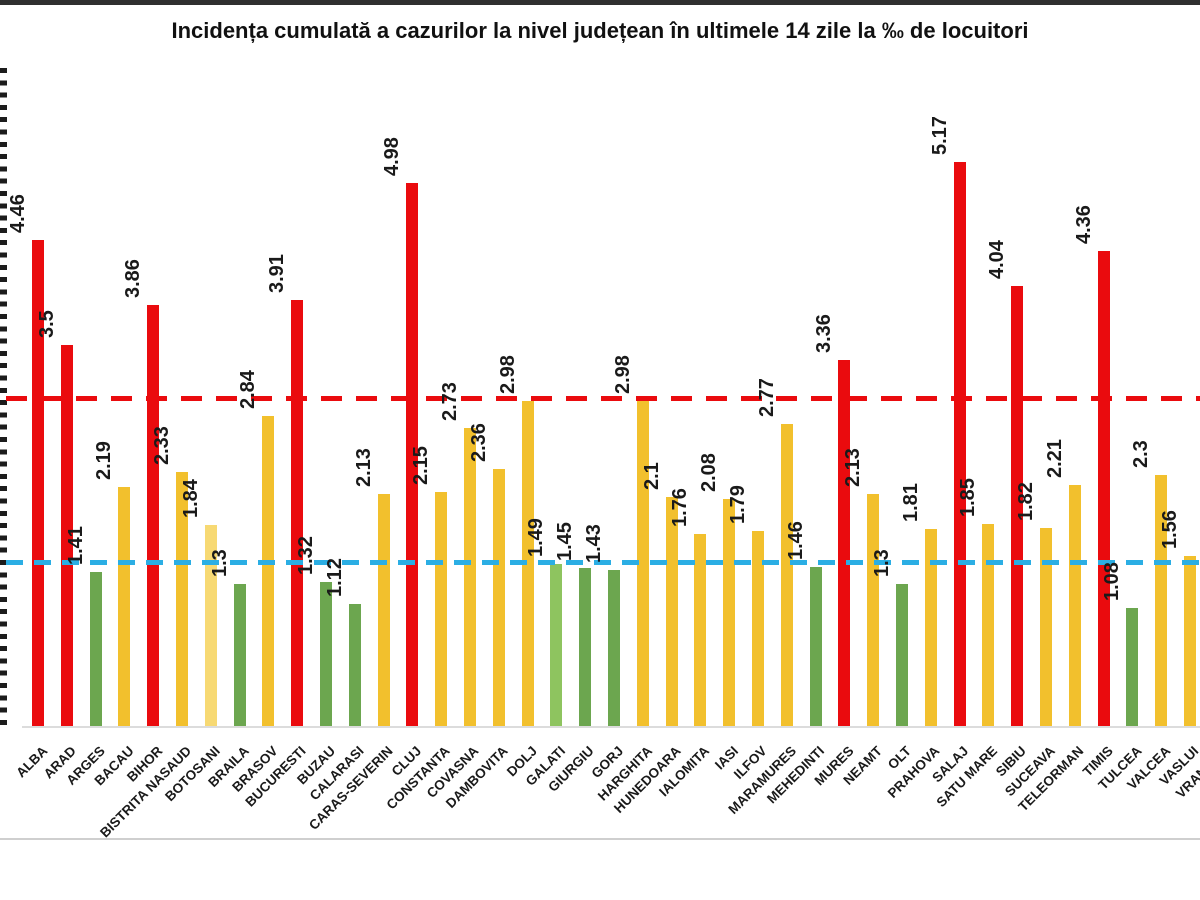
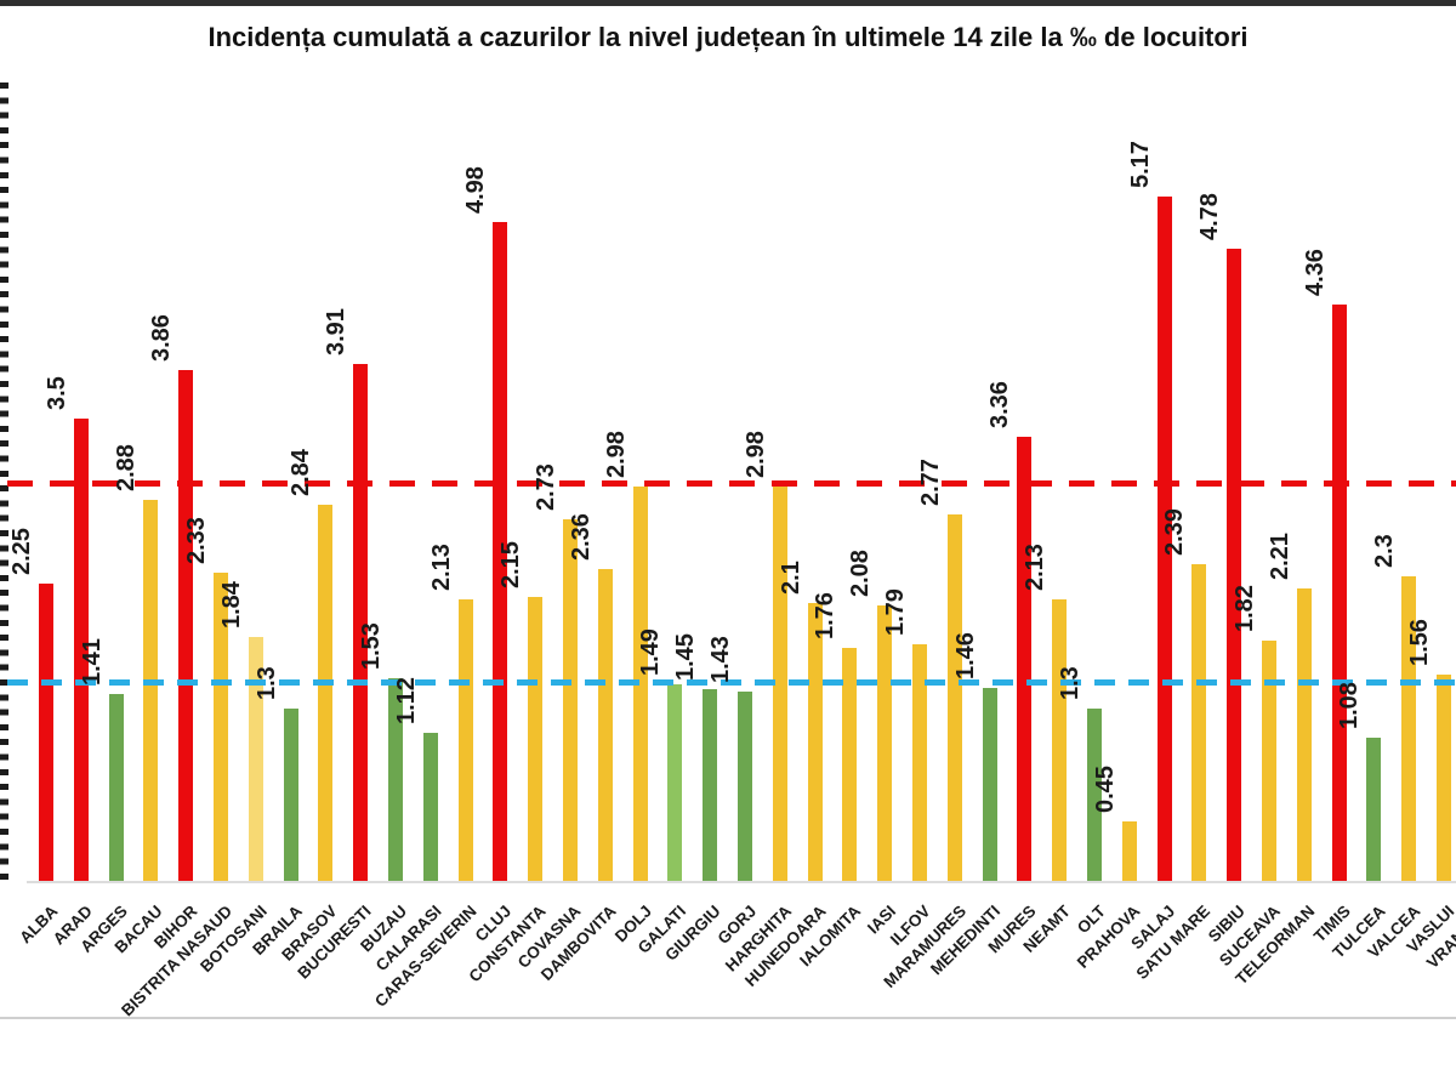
ALBA: 4.46 -> 2.25
BACAU: 2.19 -> 2.88
BUZAU: 1.32 -> 1.53
PRAHOVA: 1.81 -> 0.45
SATU MARE: 1.85 -> 2.39
SIBIU: 4.04 -> 4.78
